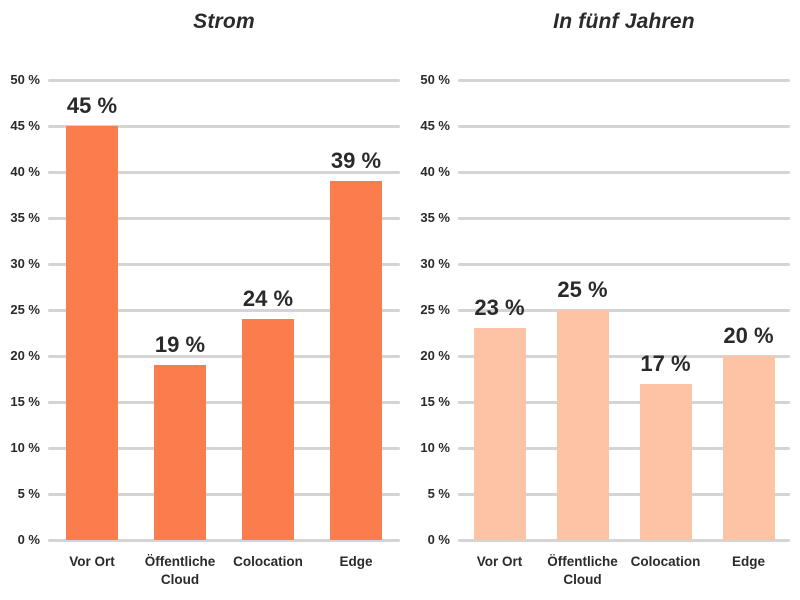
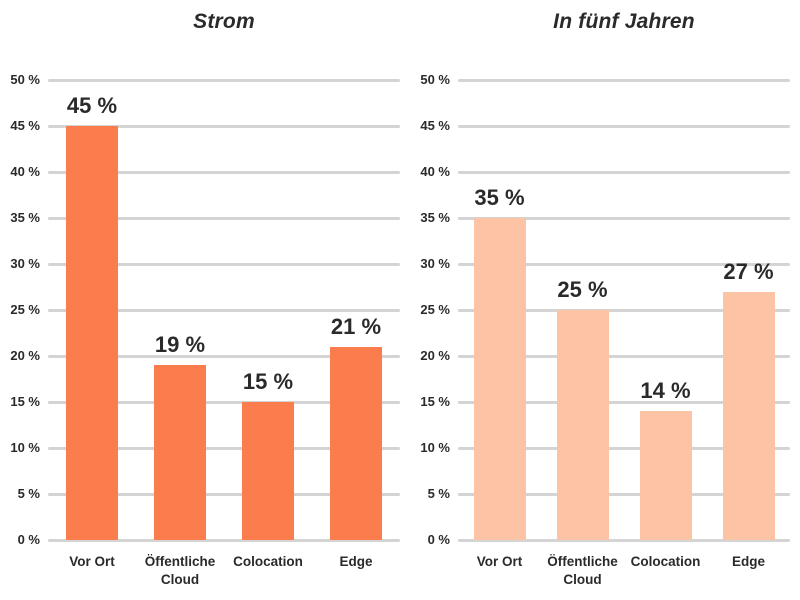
Strom/Colocation: 24 -> 15
Strom/Edge: 39 -> 21
In fünf Jahren/Vor Ort: 23 -> 35
In fünf Jahren/Colocation: 17 -> 14
In fünf Jahren/Edge: 20 -> 27
